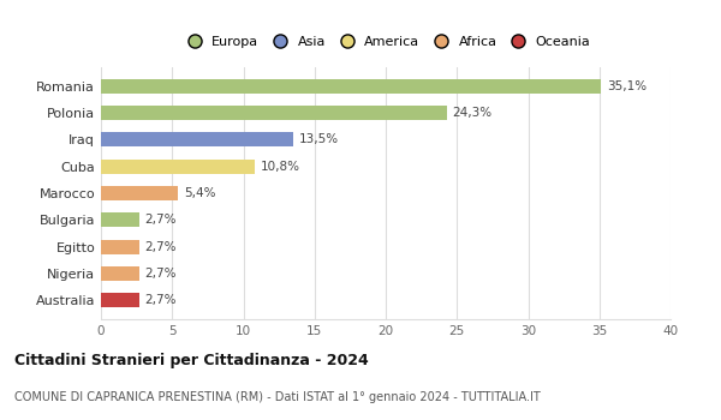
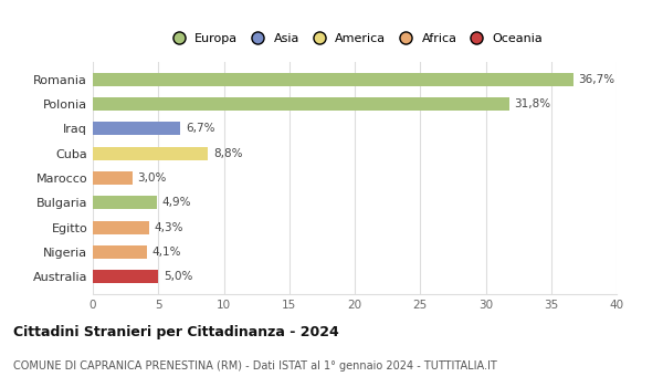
Romania: 35,1% -> 36,7%
Polonia: 24,3% -> 31,8%
Iraq: 13,5% -> 6,7%
Cuba: 10,8% -> 8,8%
Marocco: 5,4% -> 3,0%
Bulgaria: 2,7% -> 4,9%
Egitto: 2,7% -> 4,3%
Nigeria: 2,7% -> 4,1%
Australia: 2,7% -> 5,0%
